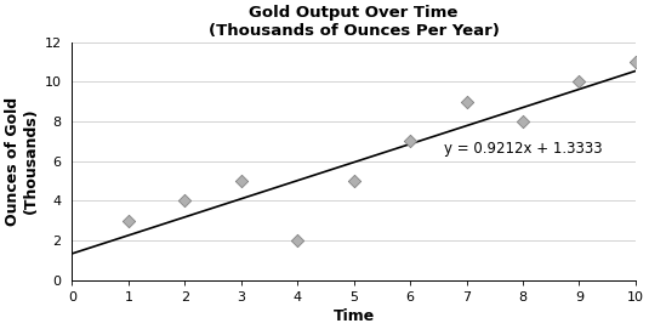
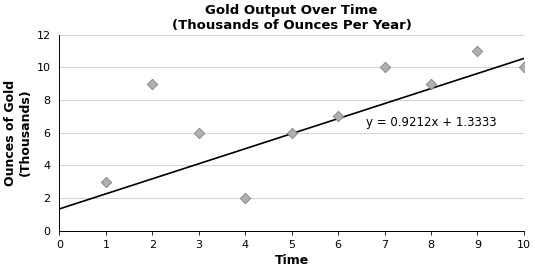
2: 4 -> 9
3: 5 -> 6
5: 5 -> 6
7: 9 -> 10
8: 8 -> 9
9: 10 -> 11
10: 11 -> 10
